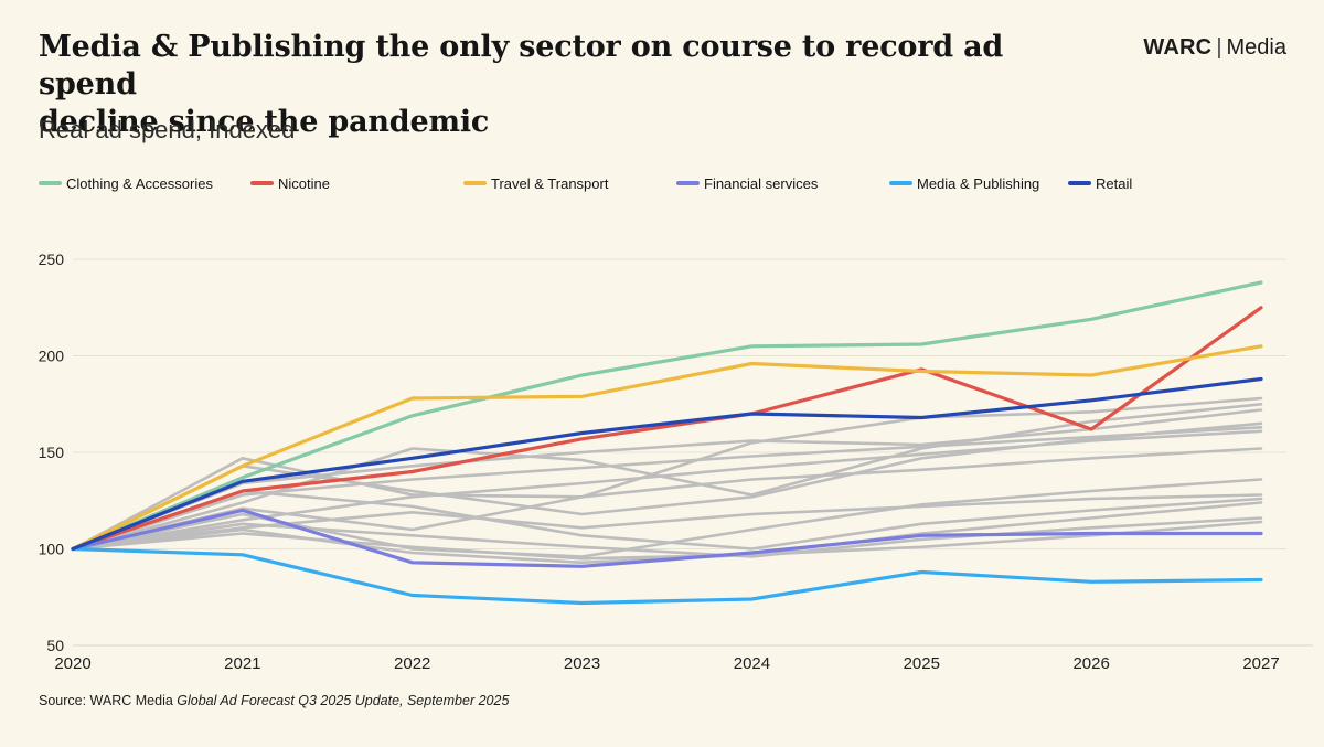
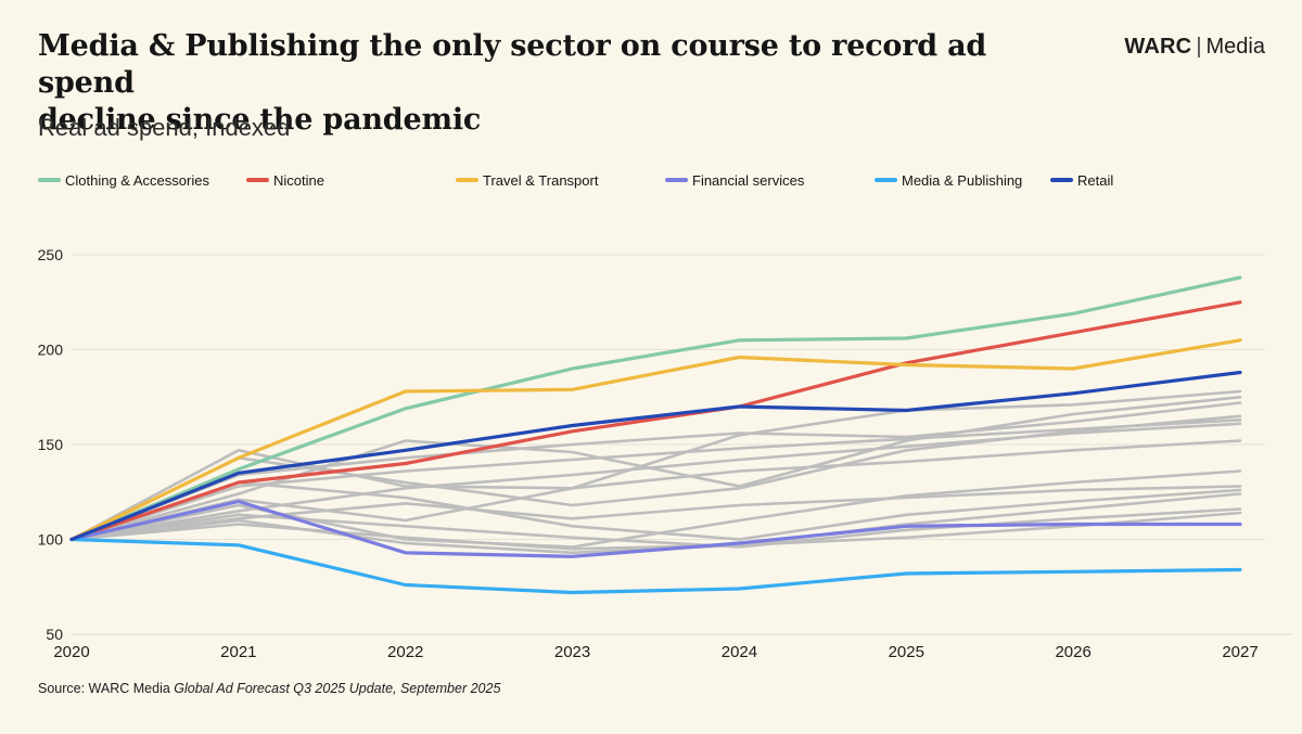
Media & Publishing/2025: 88 -> 82
Nicotine/2026: 162 -> 209
